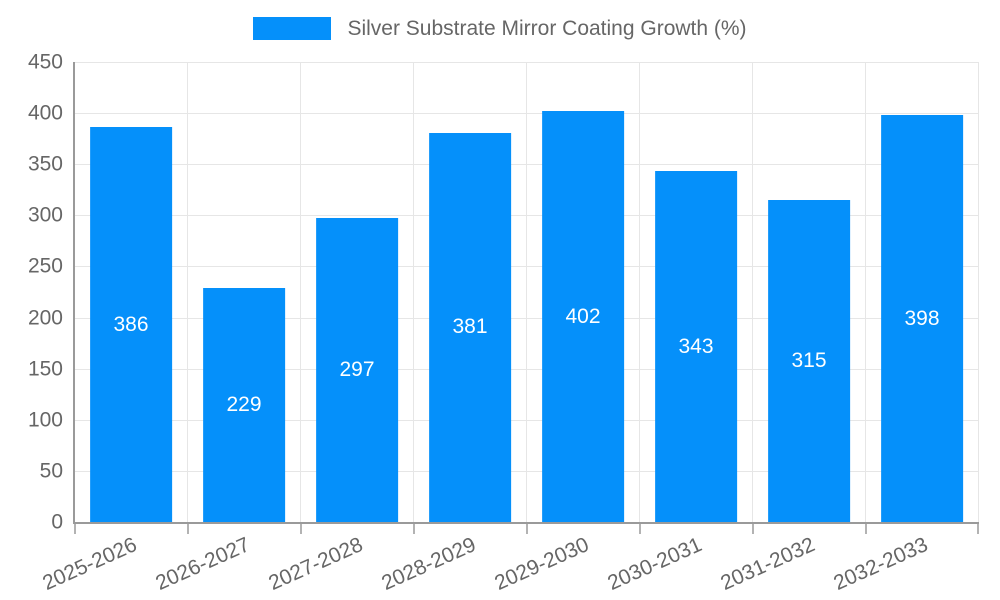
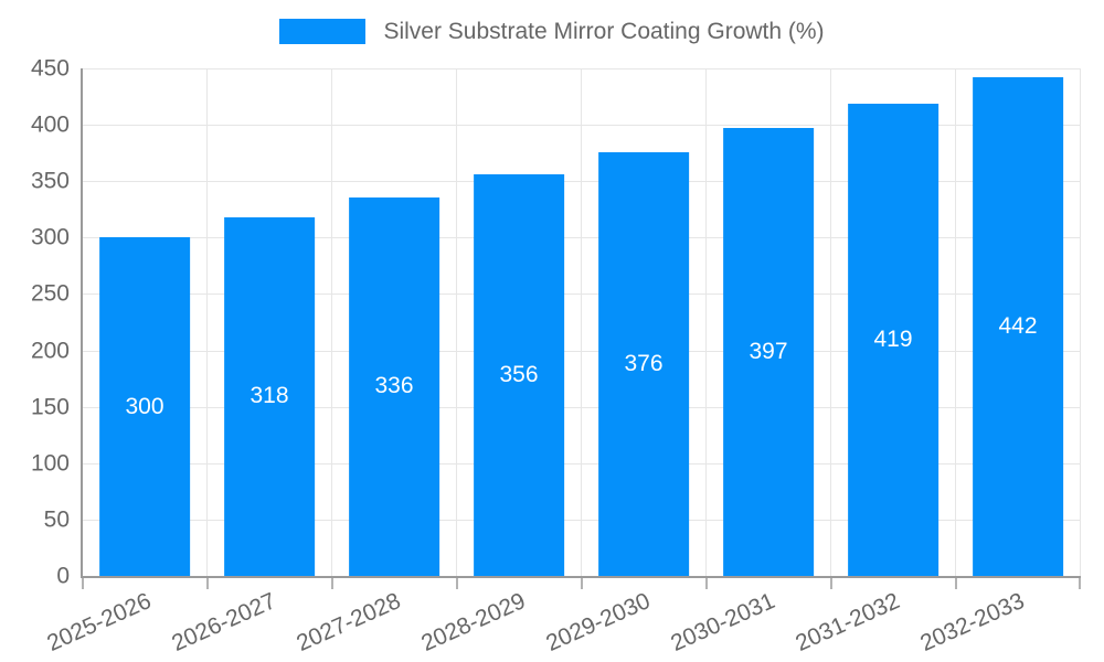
2025-2026: 386 -> 300
2026-2027: 229 -> 318
2027-2028: 297 -> 336
2028-2029: 381 -> 356
2029-2030: 402 -> 376
2030-2031: 343 -> 397
2031-2032: 315 -> 419
2032-2033: 398 -> 442
